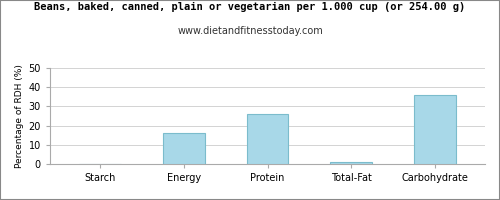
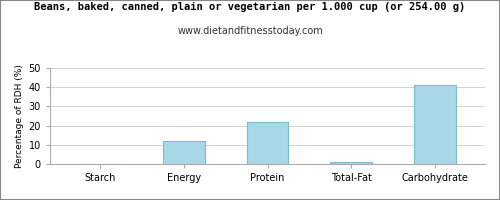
Energy: 16 -> 12
Protein: 26 -> 22
Carbohydrate: 36 -> 41
